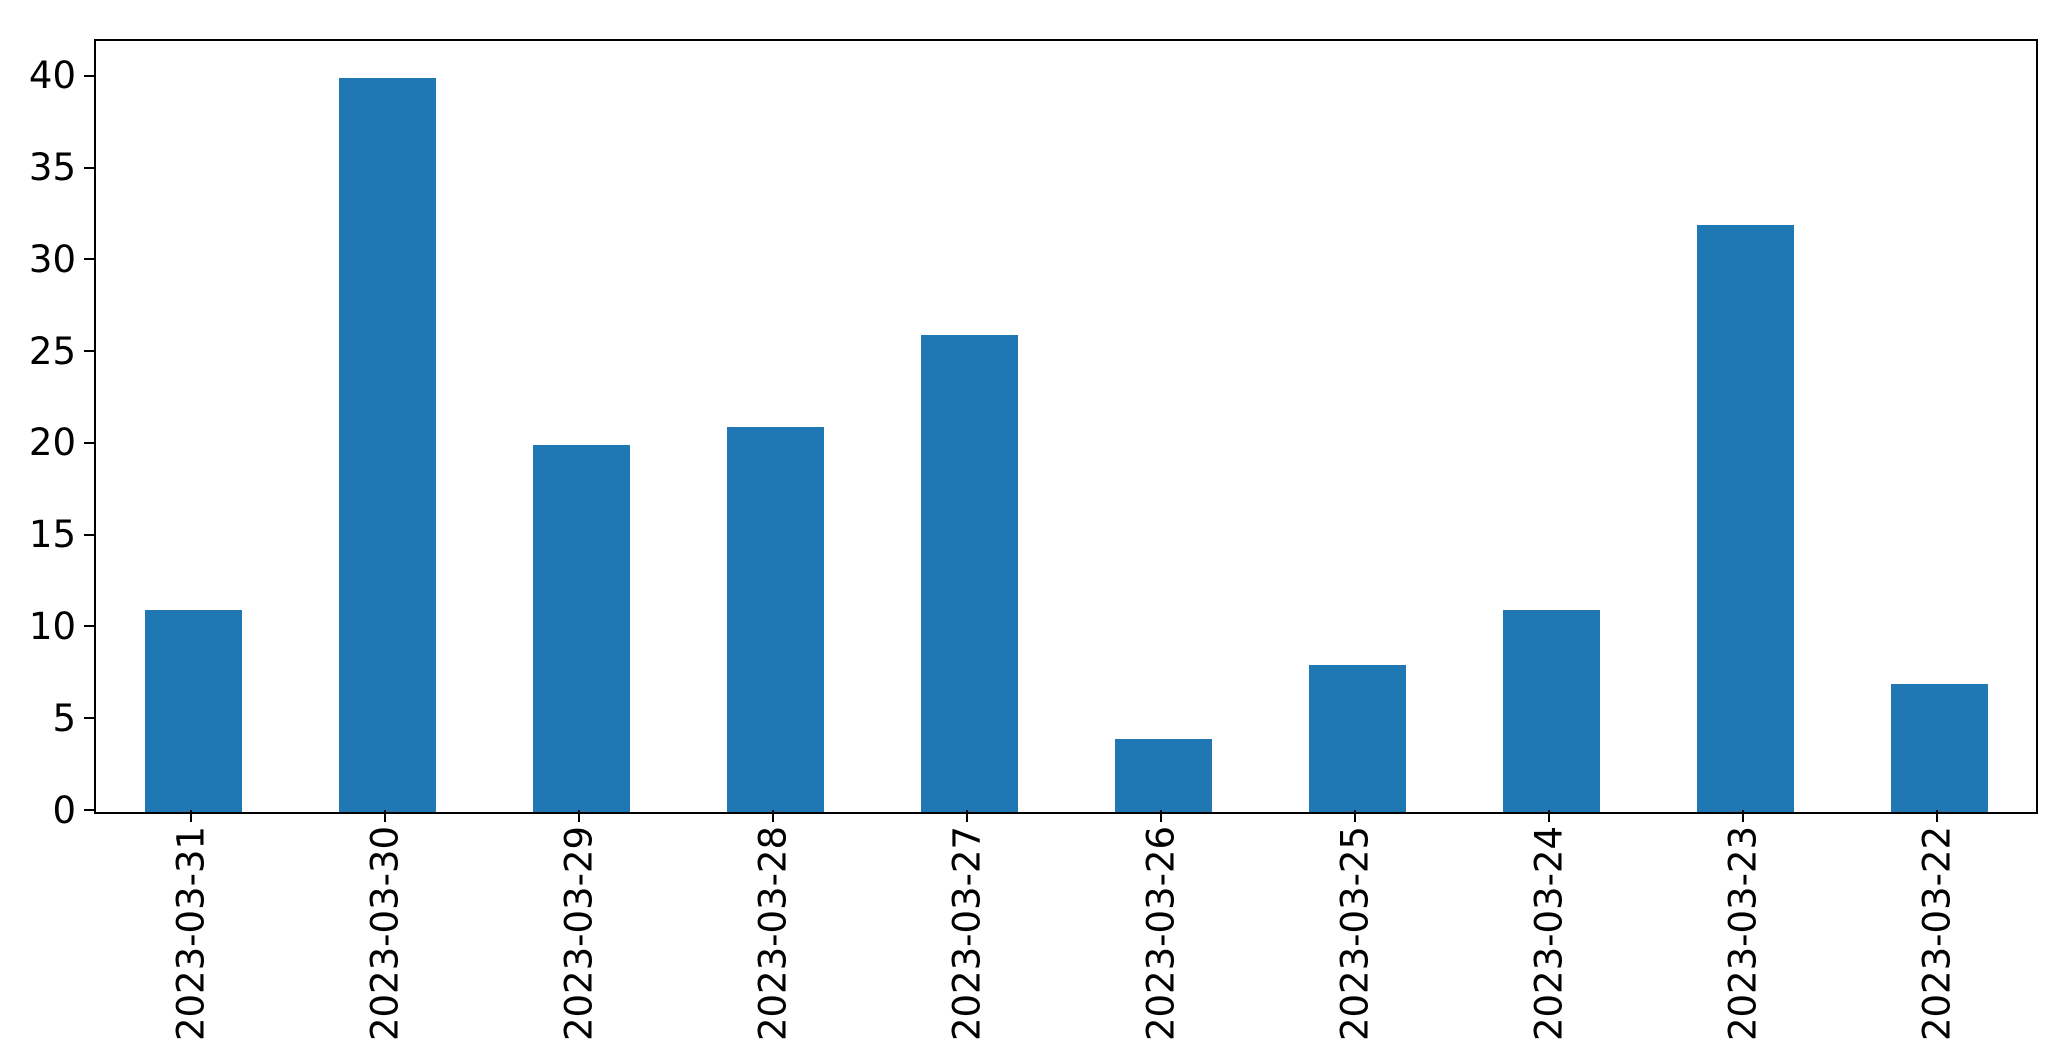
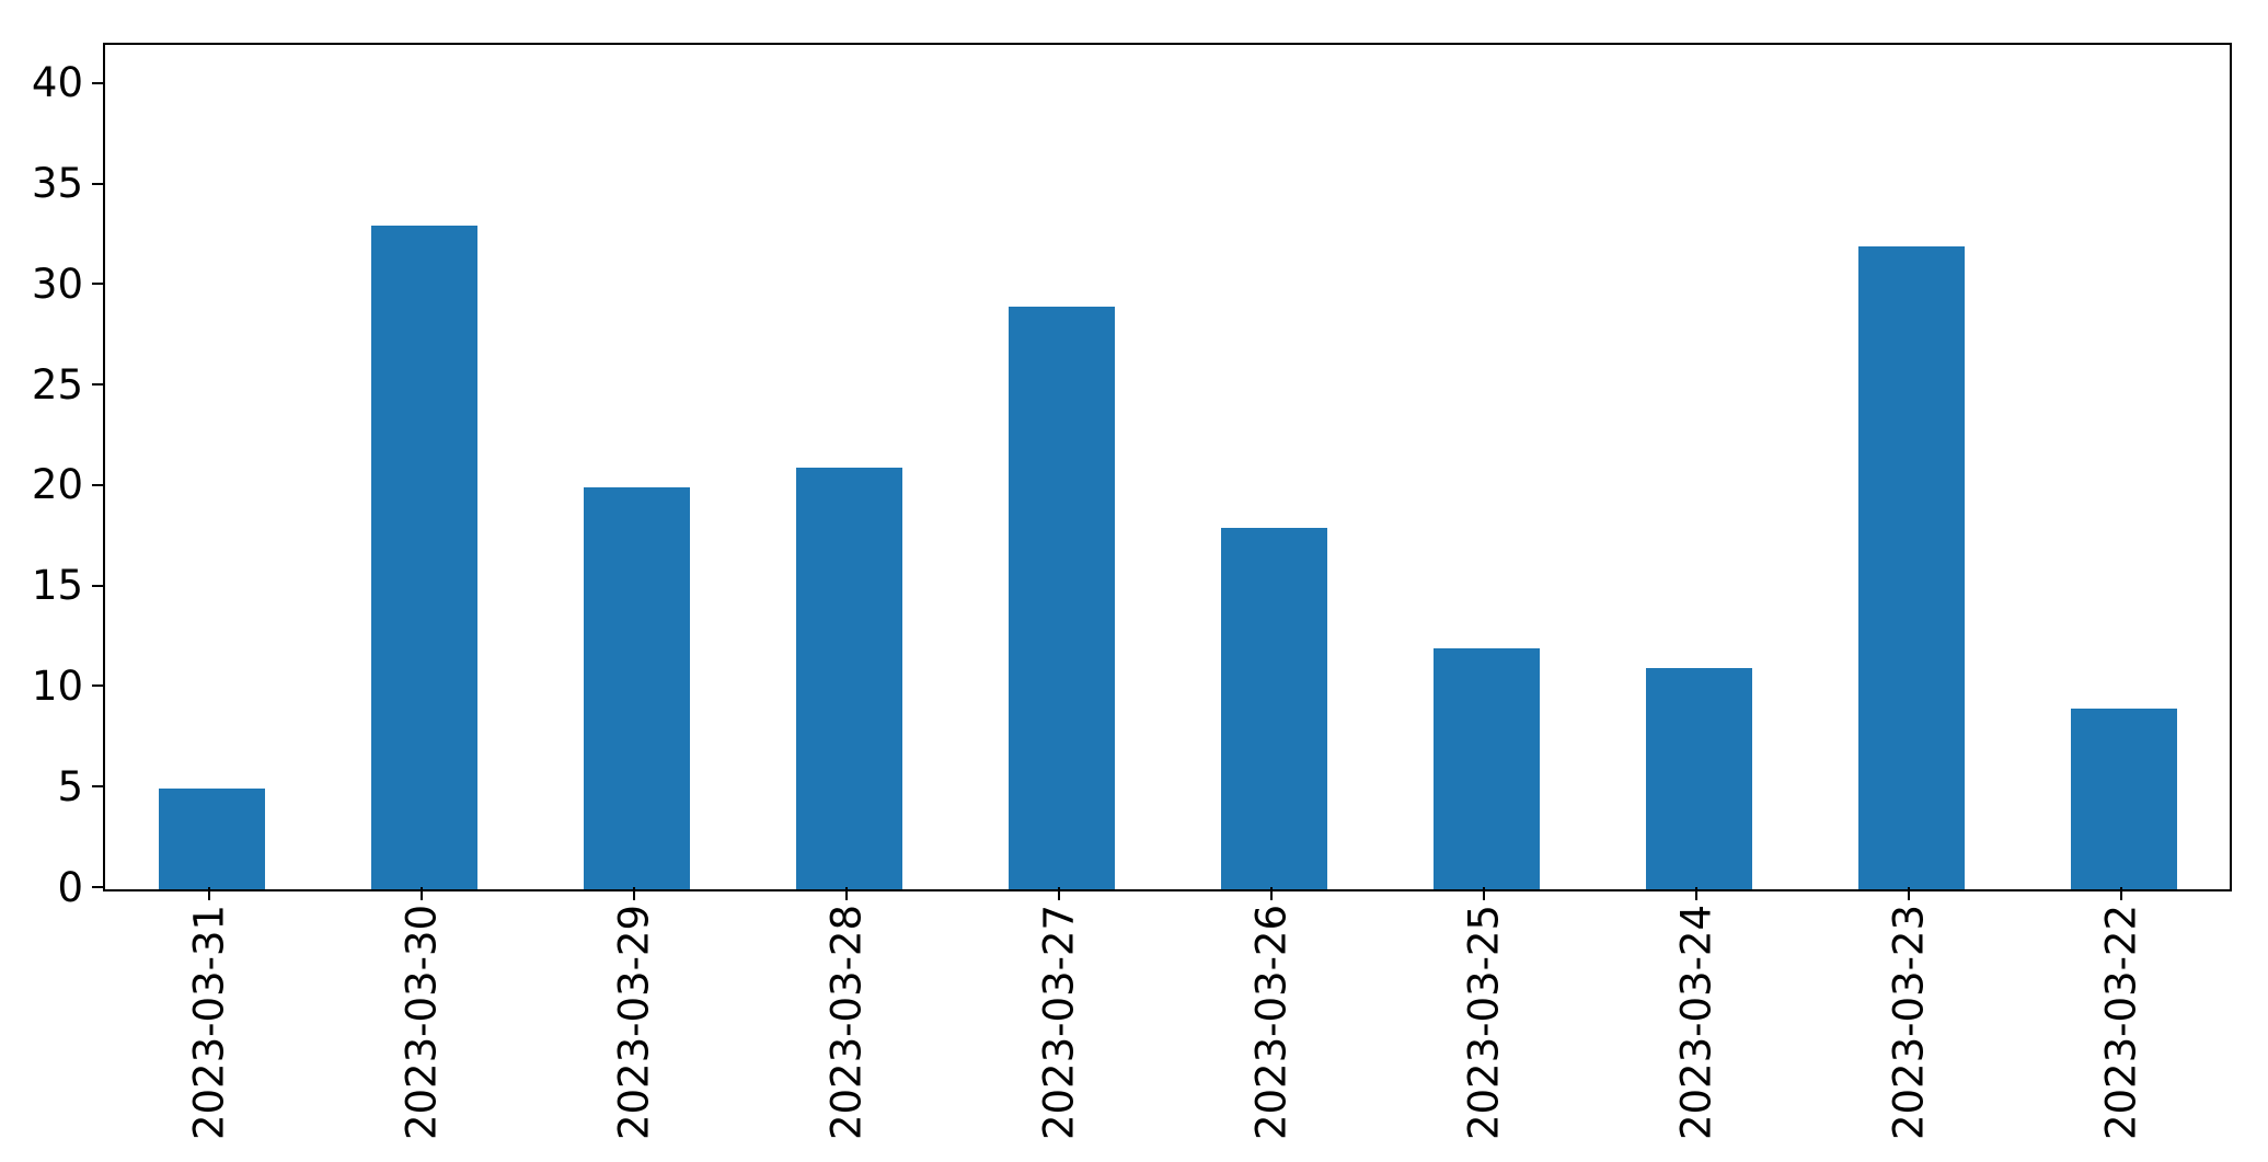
2023-03-31: 11 -> 5
2023-03-30: 40 -> 33
2023-03-27: 26 -> 29
2023-03-26: 4 -> 18
2023-03-25: 8 -> 12
2023-03-22: 7 -> 9
